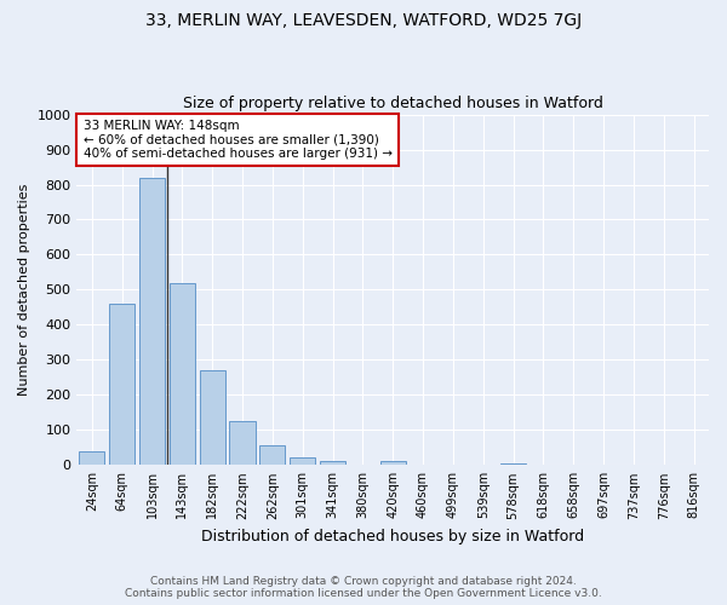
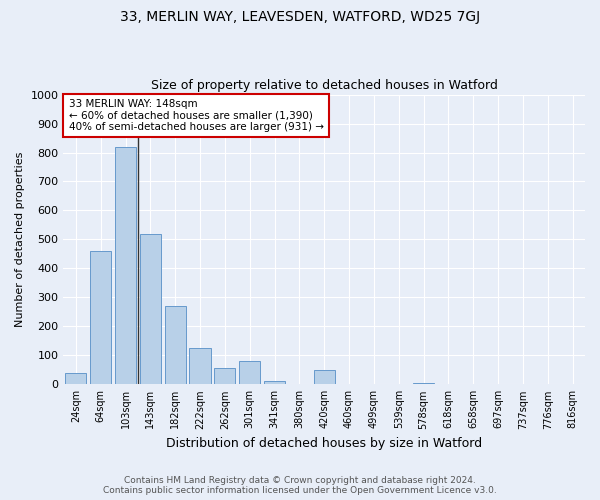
301sqm: 22 -> 80
420sqm: 12 -> 50
